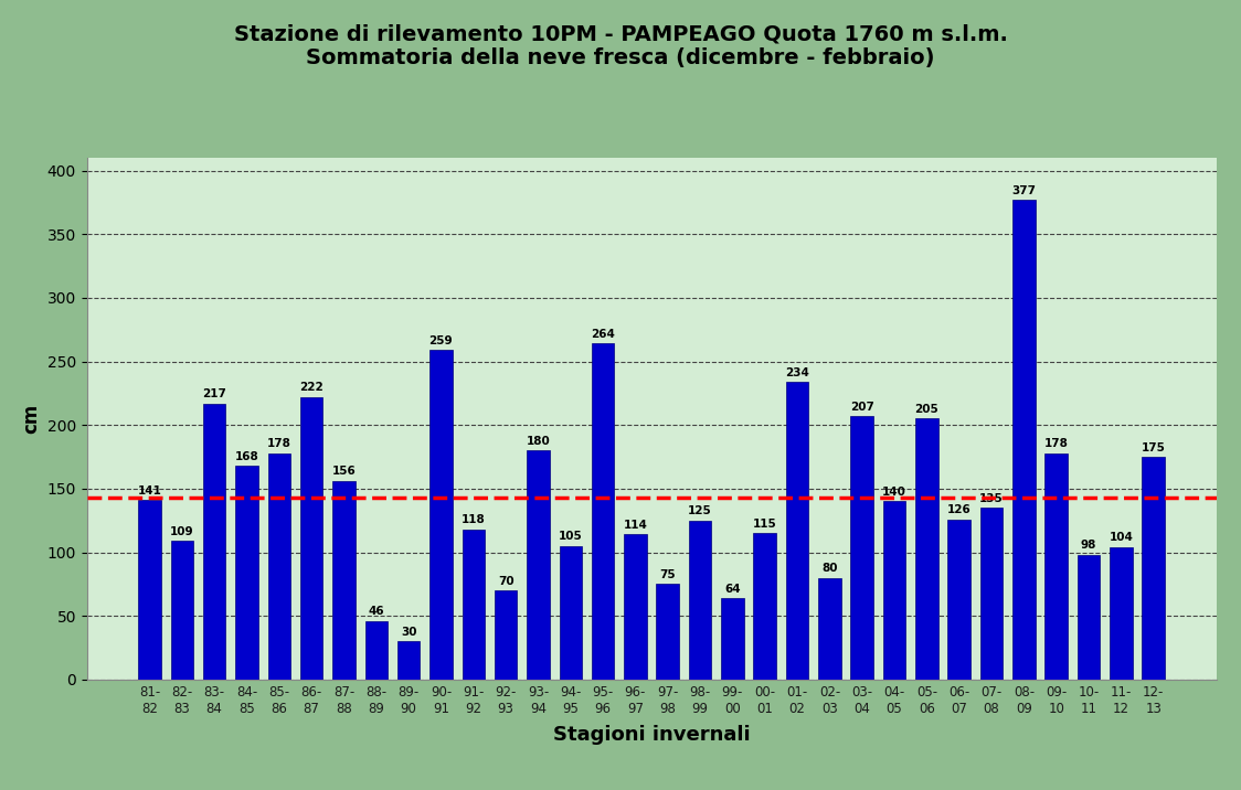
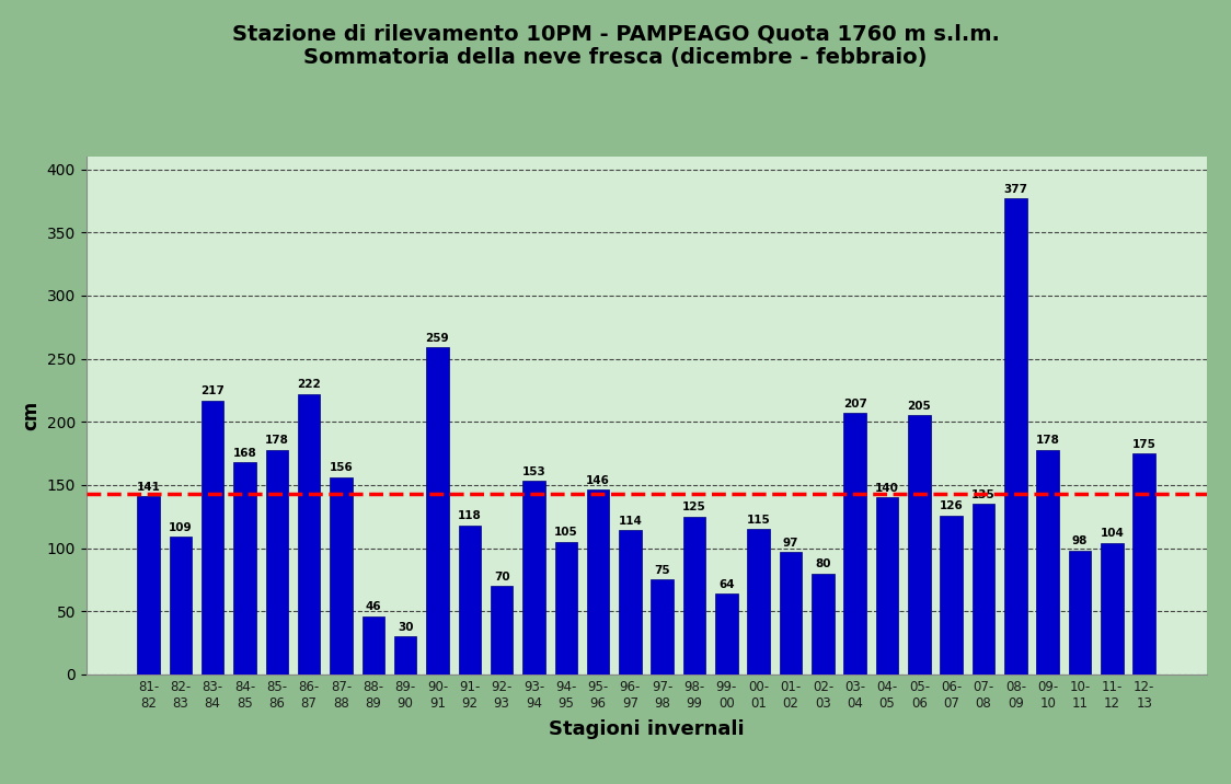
93- 94: 180 -> 153
95- 96: 264 -> 146
01- 02: 234 -> 97
